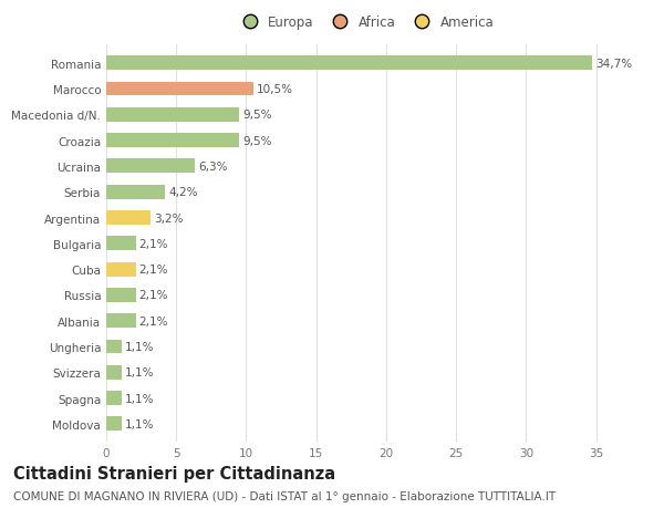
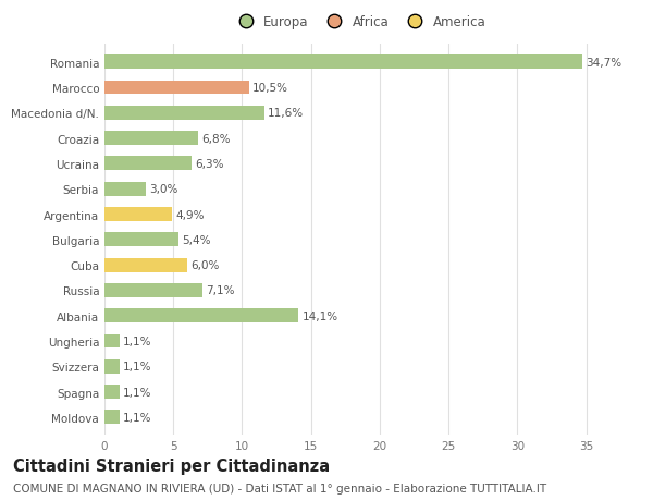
Macedonia d/N.: 9,5% -> 11,6%
Croazia: 9,5% -> 6,8%
Serbia: 4,2% -> 3,0%
Argentina: 3,2% -> 4,9%
Bulgaria: 2,1% -> 5,4%
Cuba: 2,1% -> 6,0%
Russia: 2,1% -> 7,1%
Albania: 2,1% -> 14,1%
